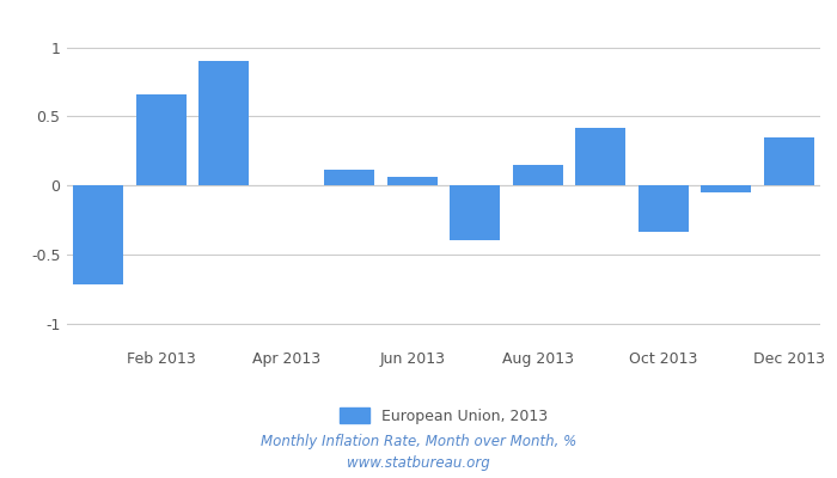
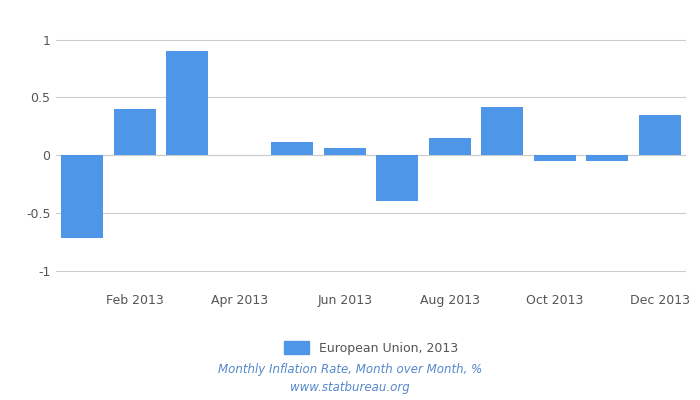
Feb 2013: 0.66 -> 0.40
Oct 2013: -0.34 -> -0.05
